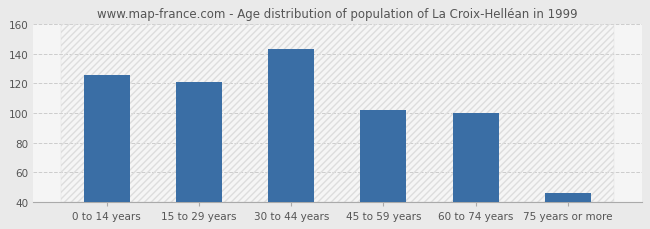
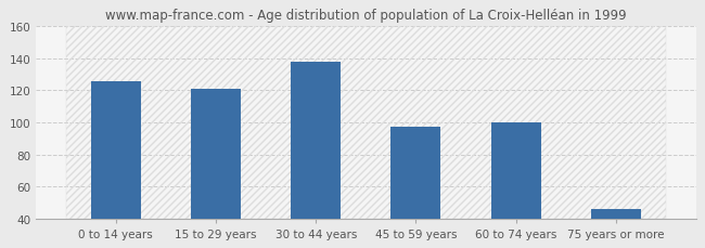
30 to 44 years: 143 -> 138
45 to 59 years: 102 -> 97
